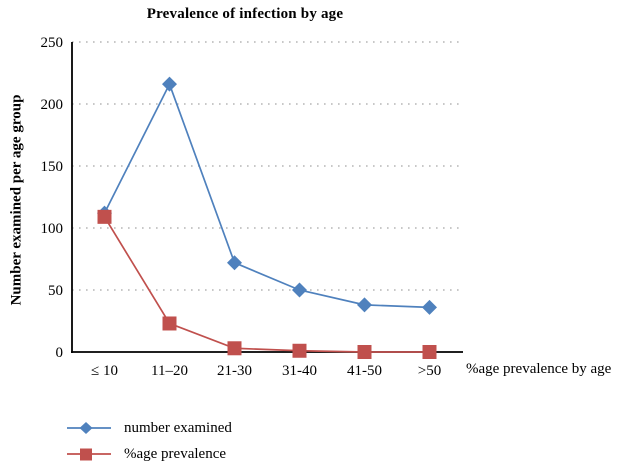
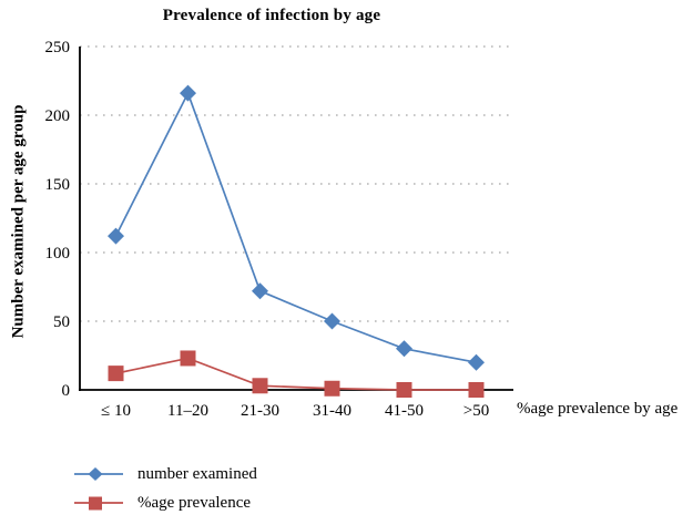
%age prevalence/≤ 10: 109 -> 12
number examined/41-50: 38 -> 30
number examined/>50: 36 -> 20
